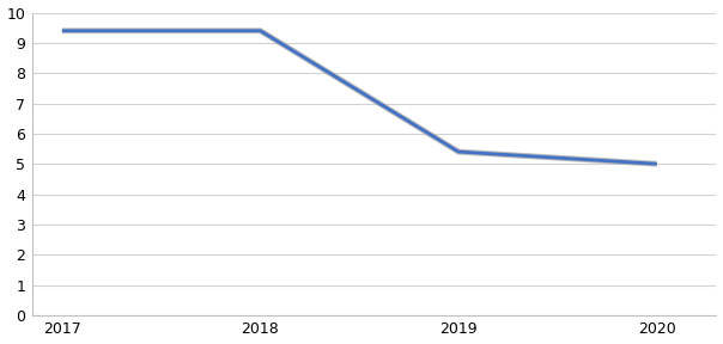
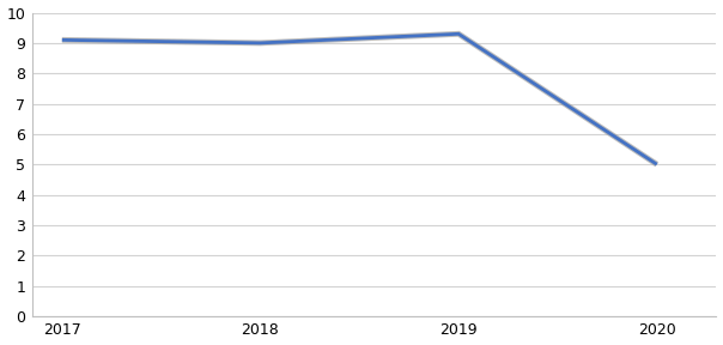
2017: 9.4 -> 9.1
2018: 9.4 -> 9.0
2019: 5.4 -> 9.3
